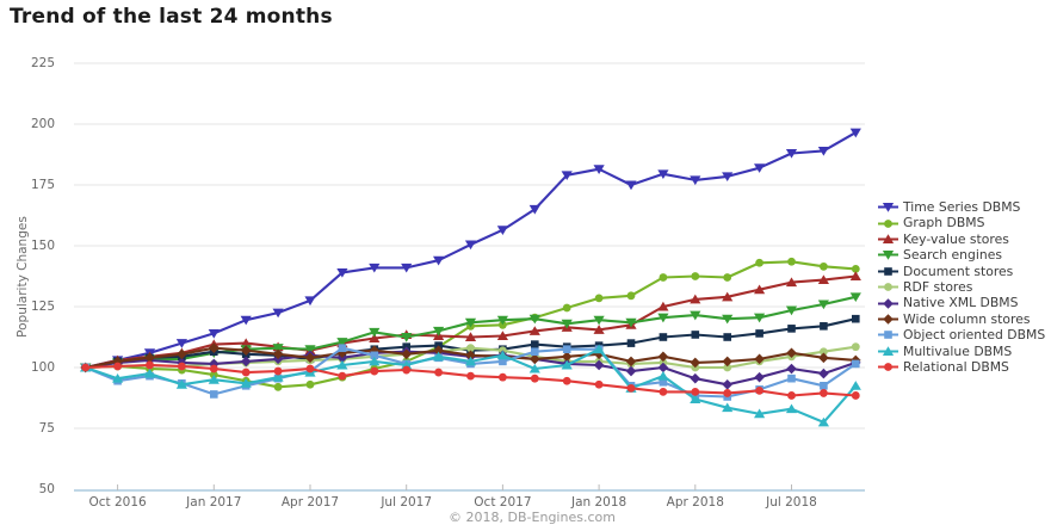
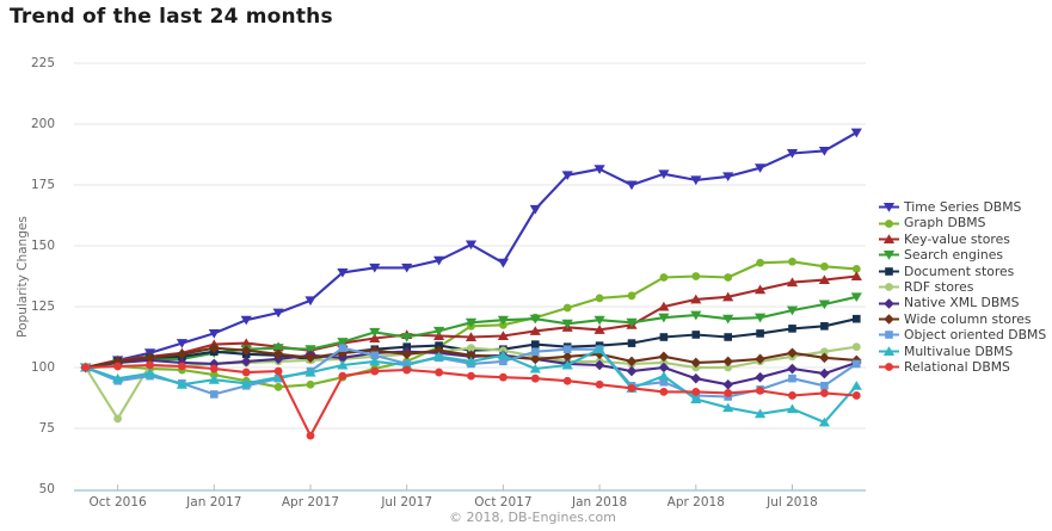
RDF stores/Oct 2016: 100 -> 79
Relational DBMS/Apr 2017: 100 -> 72
Time Series DBMS/Oct 2017: 156 -> 143
